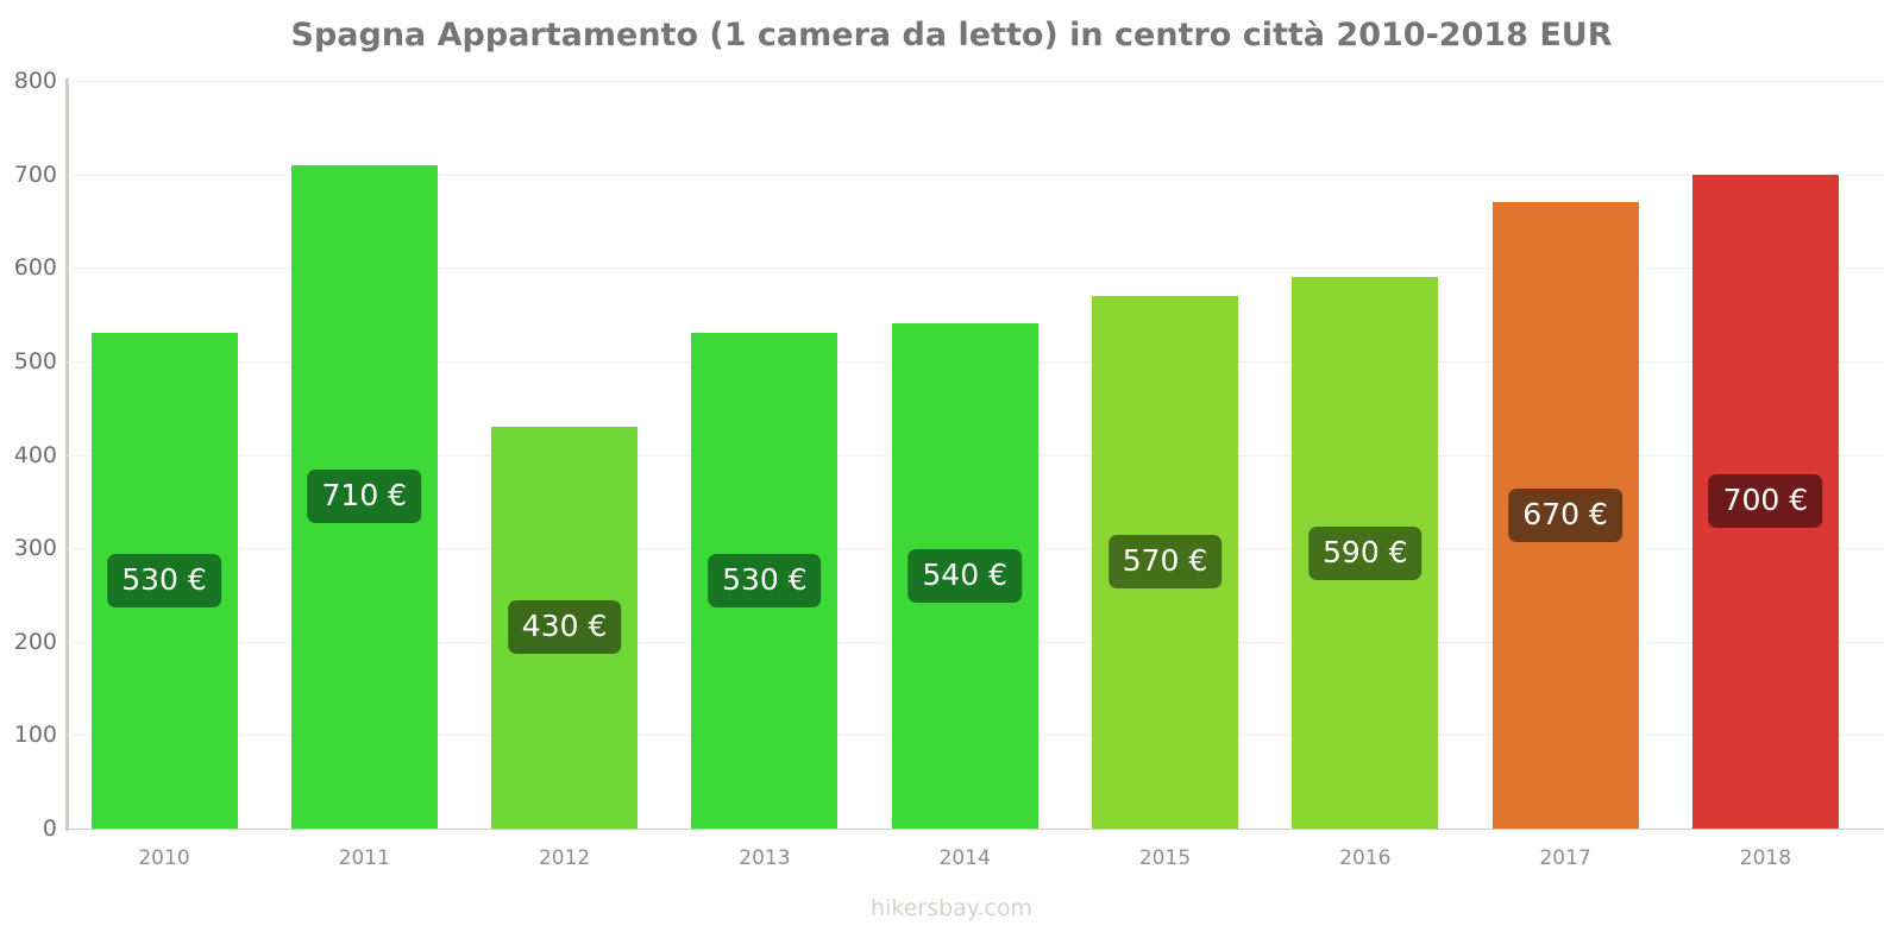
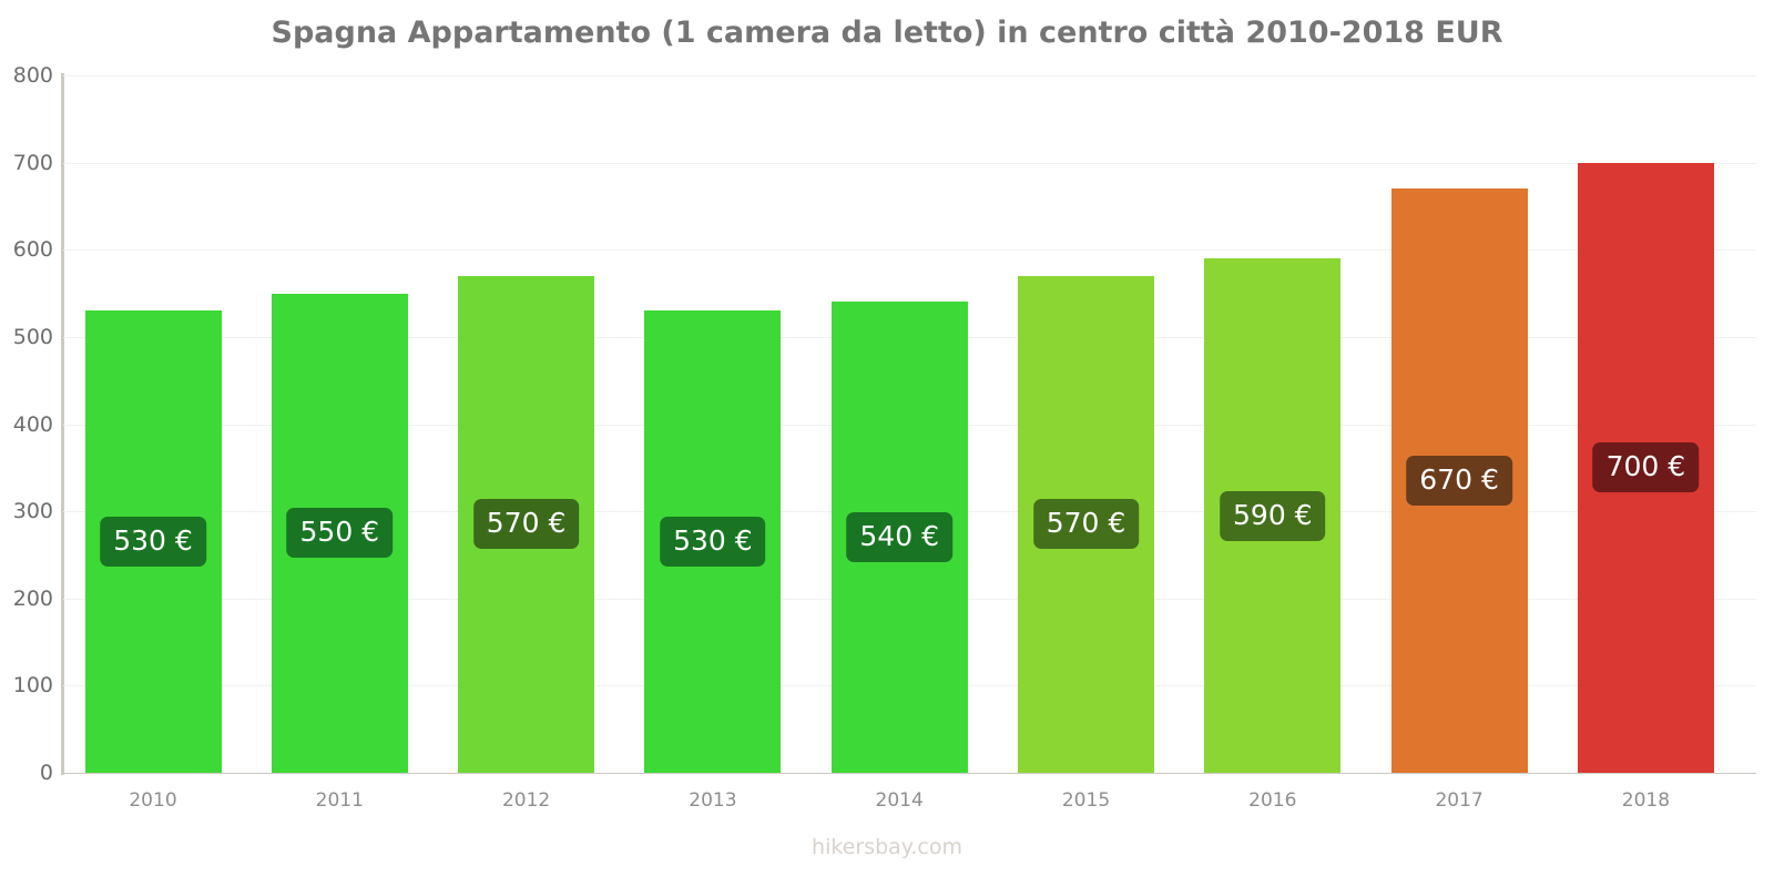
2011: 710 -> 550
2012: 430 -> 570
